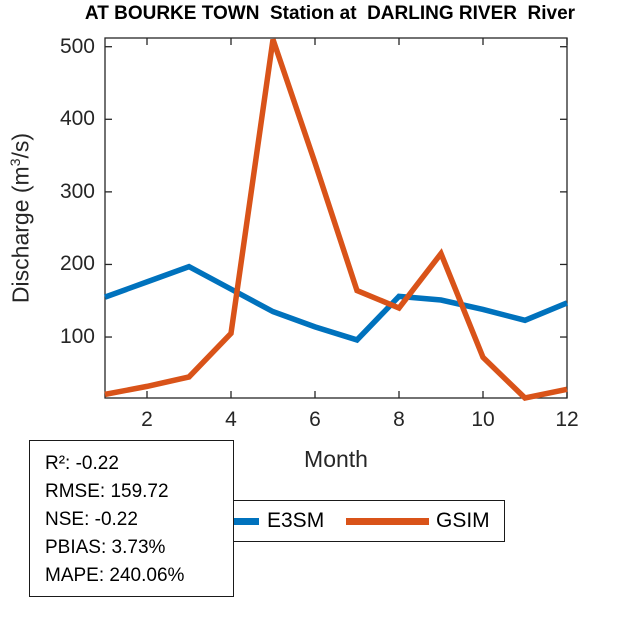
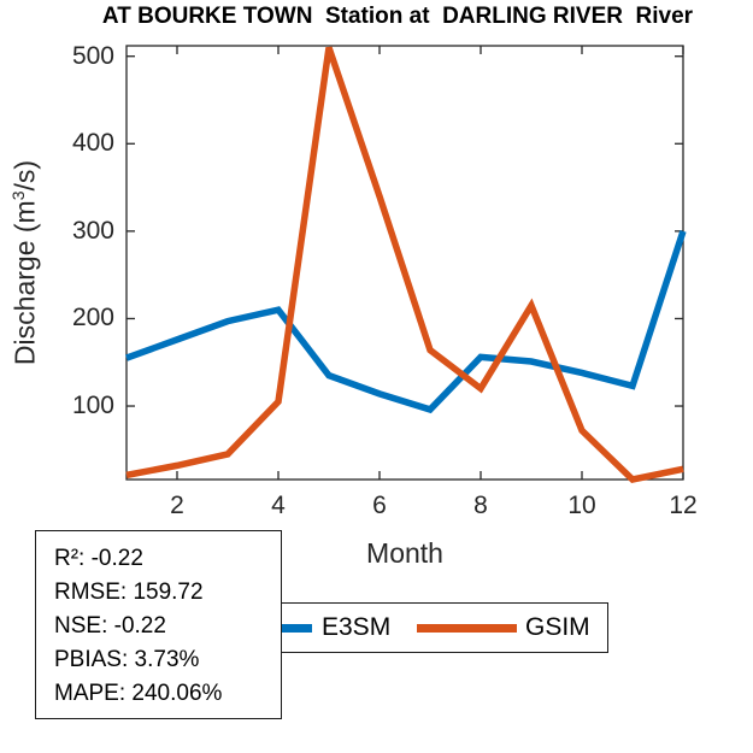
E3SM/4: 170 -> 210
GSIM/8: 140 -> 120
E3SM/12: 150 -> 300
